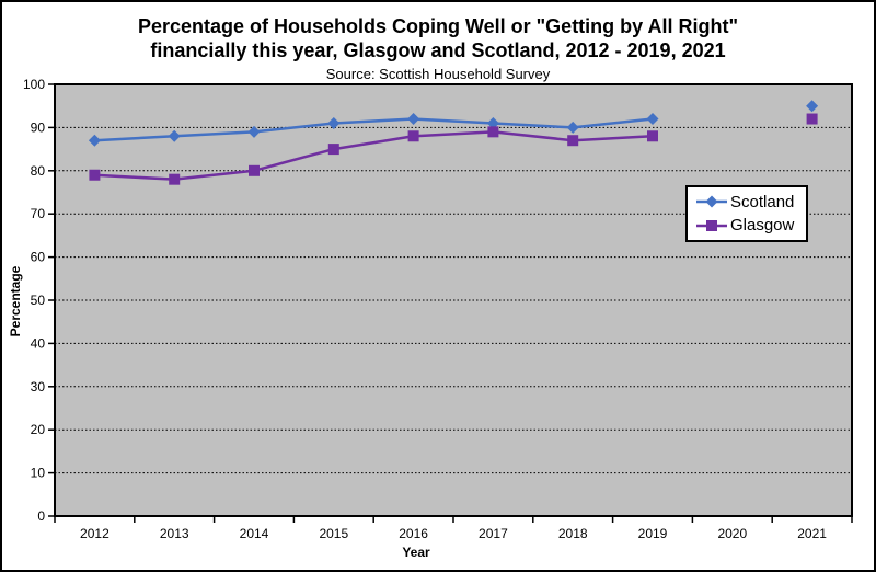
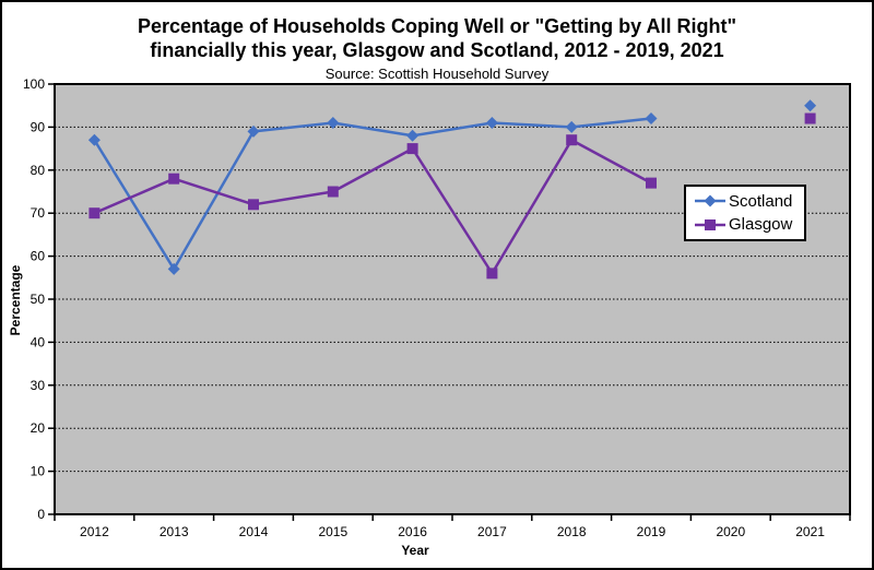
Glasgow/2012: 79 -> 70
Scotland/2013: 88 -> 57
Glasgow/2014: 80 -> 72
Glasgow/2015: 85 -> 75
Scotland/2016: 92 -> 88
Glasgow/2016: 88 -> 85
Glasgow/2017: 89 -> 56
Glasgow/2019: 88 -> 77
